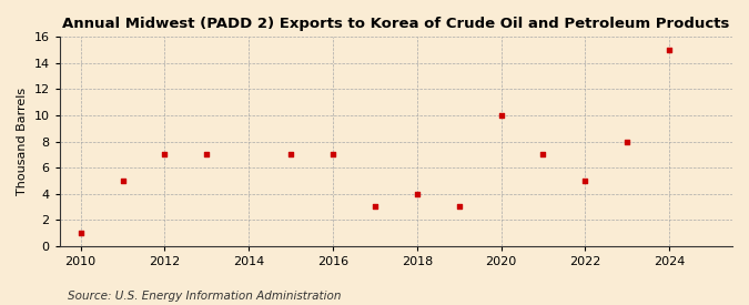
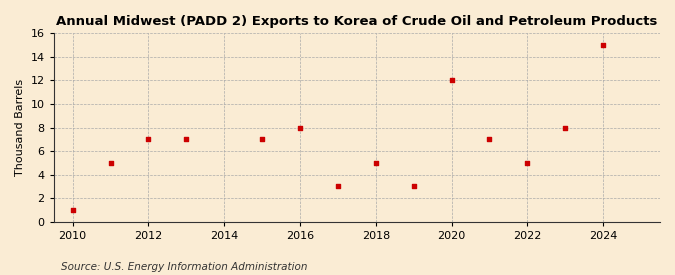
2016: 7 -> 8
2018: 4 -> 5
2020: 10 -> 12
